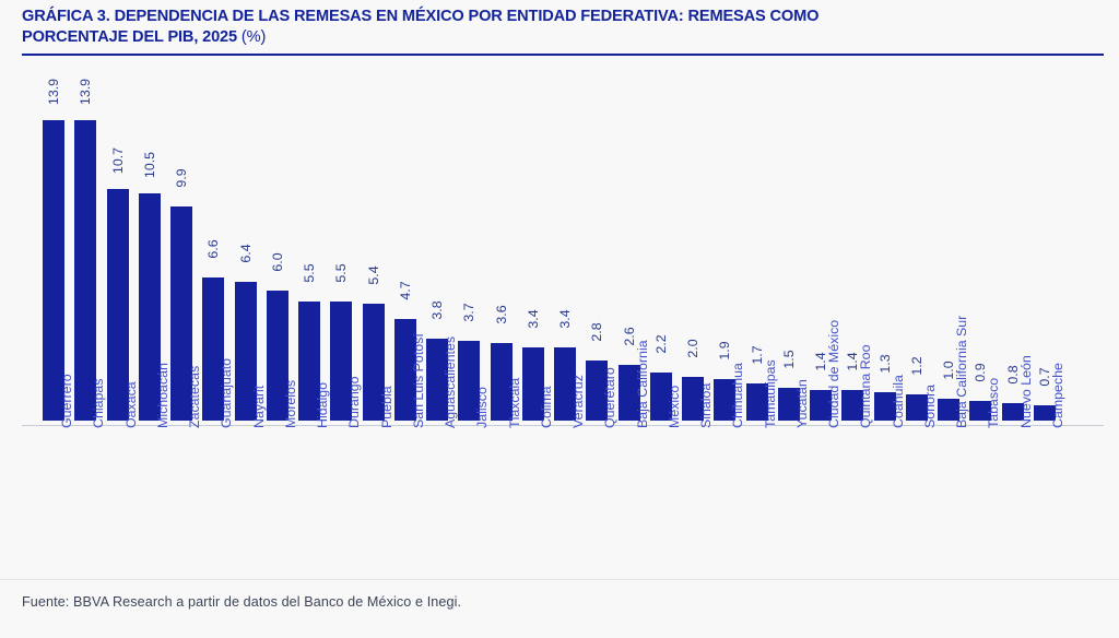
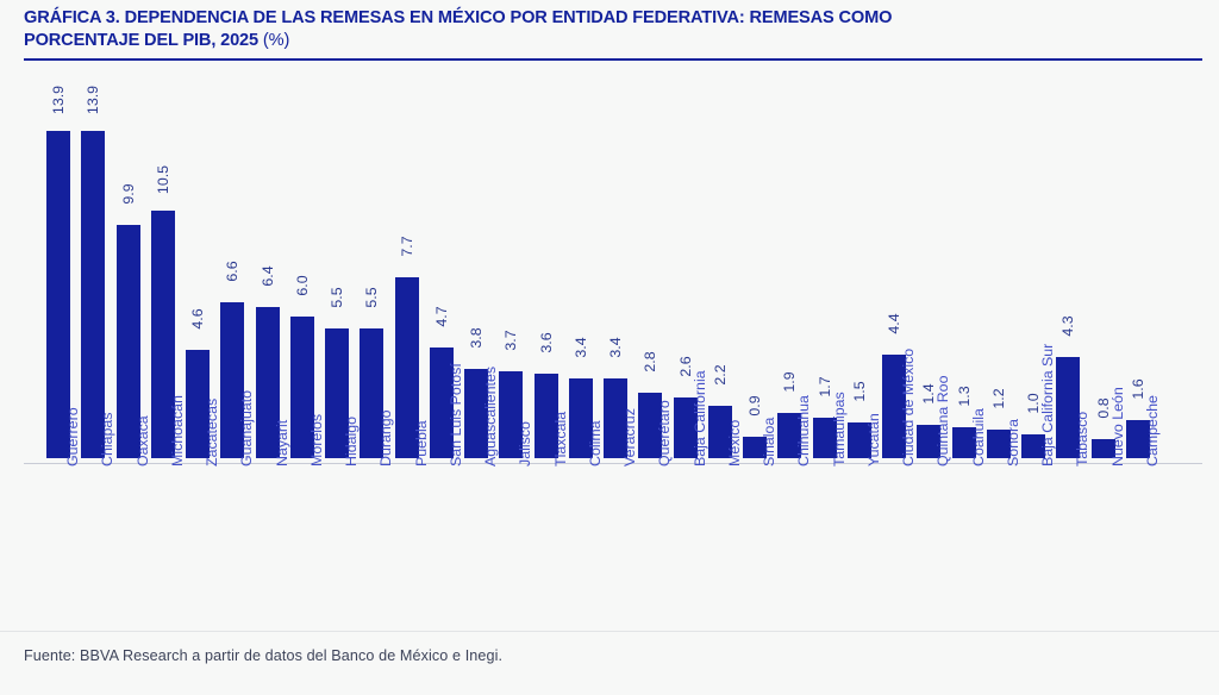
Oaxaca: 10.7 -> 9.9
Zacatecas: 9.9 -> 4.6
Puebla: 5.4 -> 7.7
Sinaloa: 2.0 -> 0.9
Ciudad de México: 1.4 -> 4.4
Tabasco: 0.9 -> 4.3
Campeche: 0.7 -> 1.6
